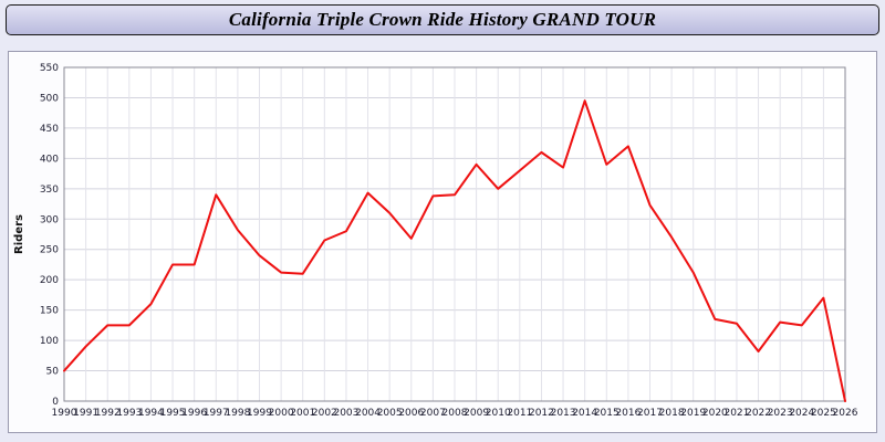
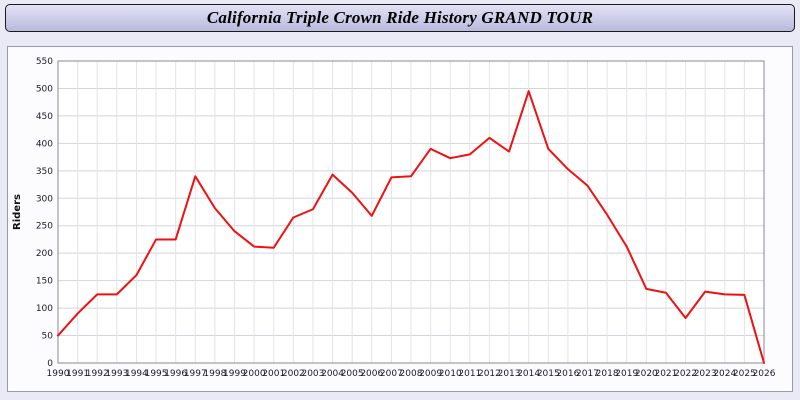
2010: 350 -> 370
2016: 420 -> 350
2025: 170 -> 120
